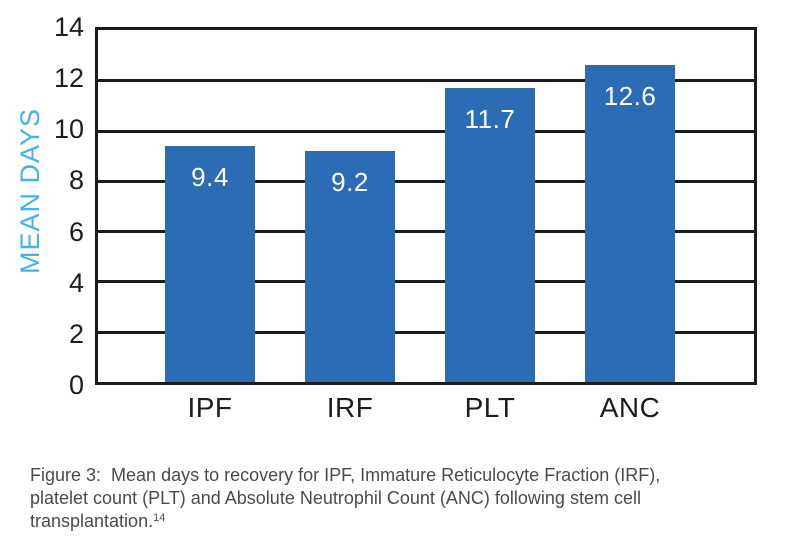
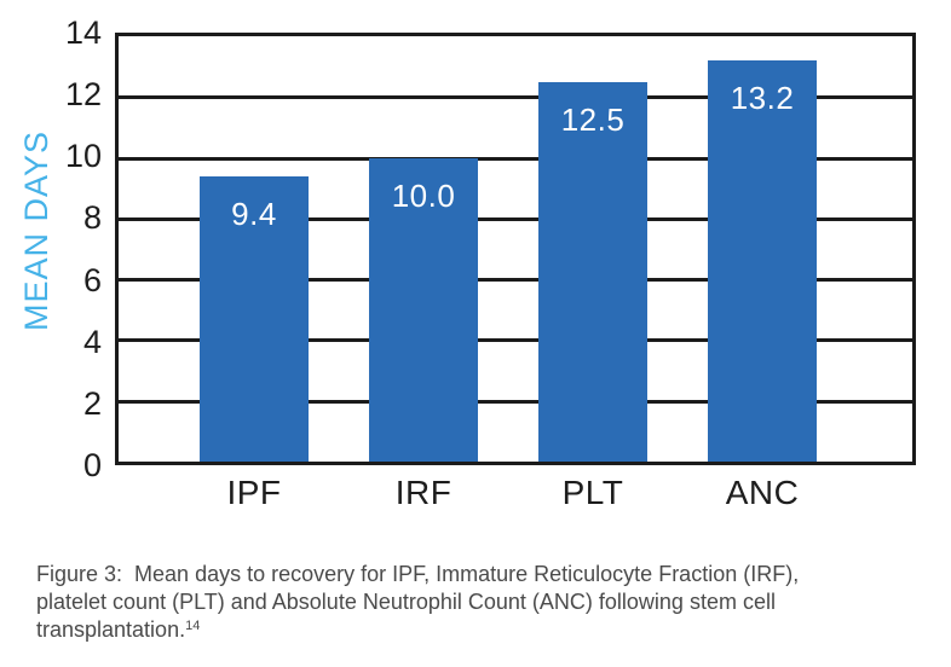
IRF: 9.2 -> 10.0
PLT: 11.7 -> 12.5
ANC: 12.6 -> 13.2
